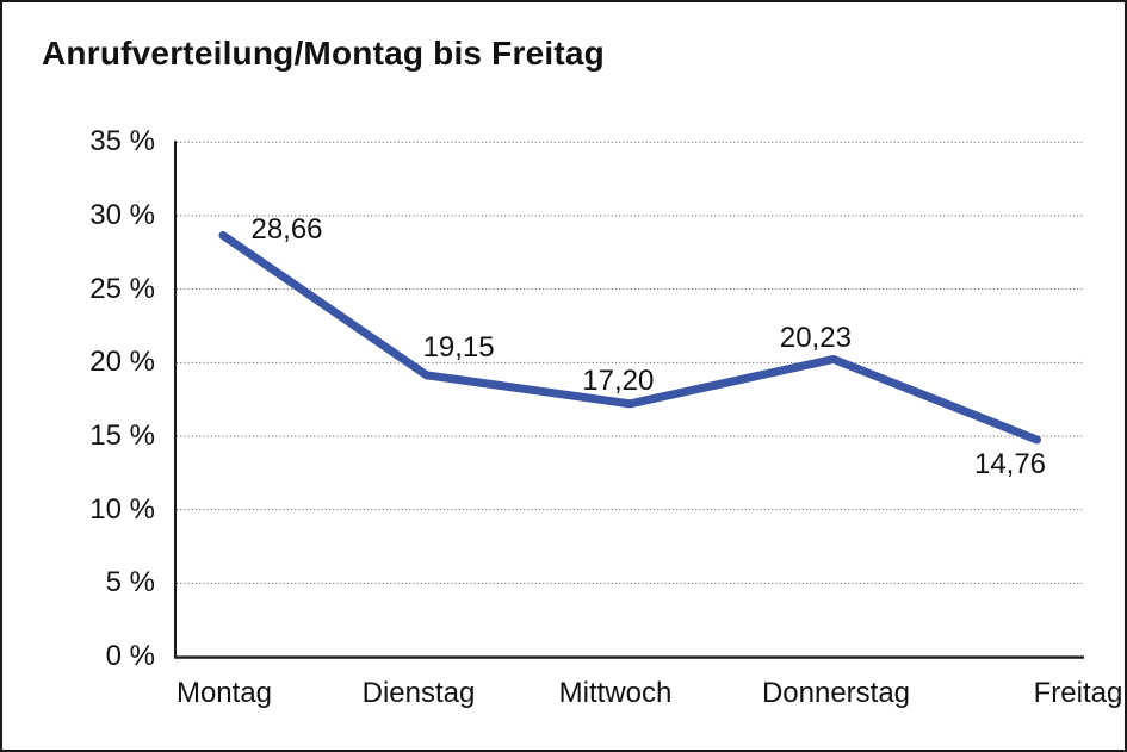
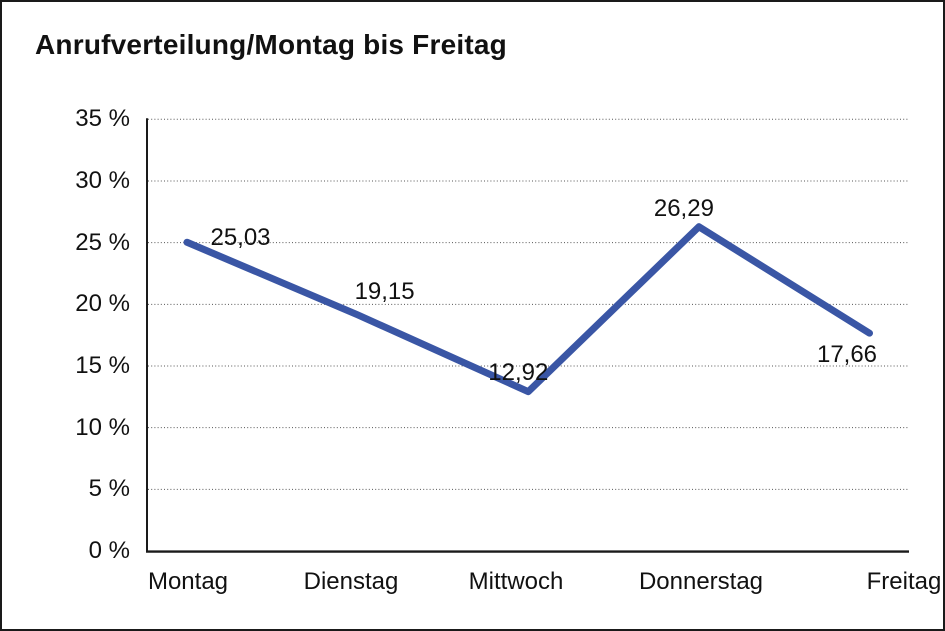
Montag: 28,66 -> 25,03
Mittwoch: 17,20 -> 12,92
Donnerstag: 20,23 -> 26,29
Freitag: 14,76 -> 17,66
